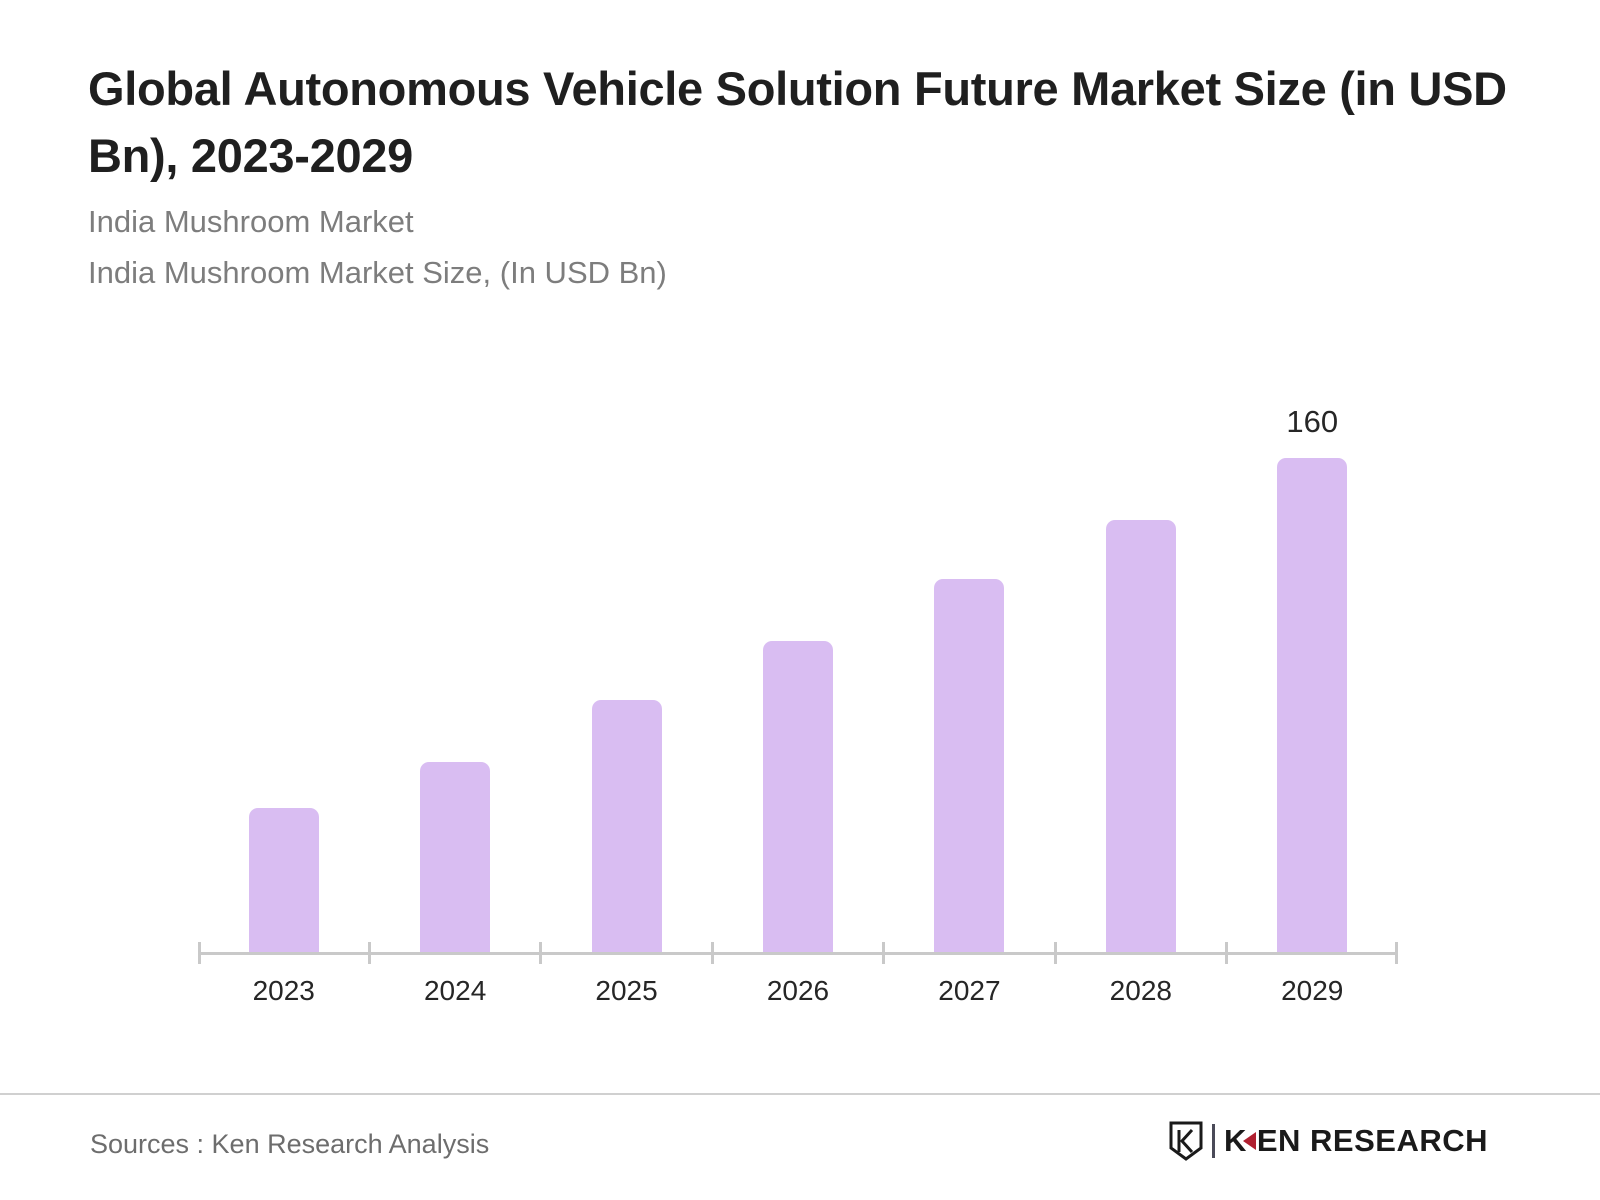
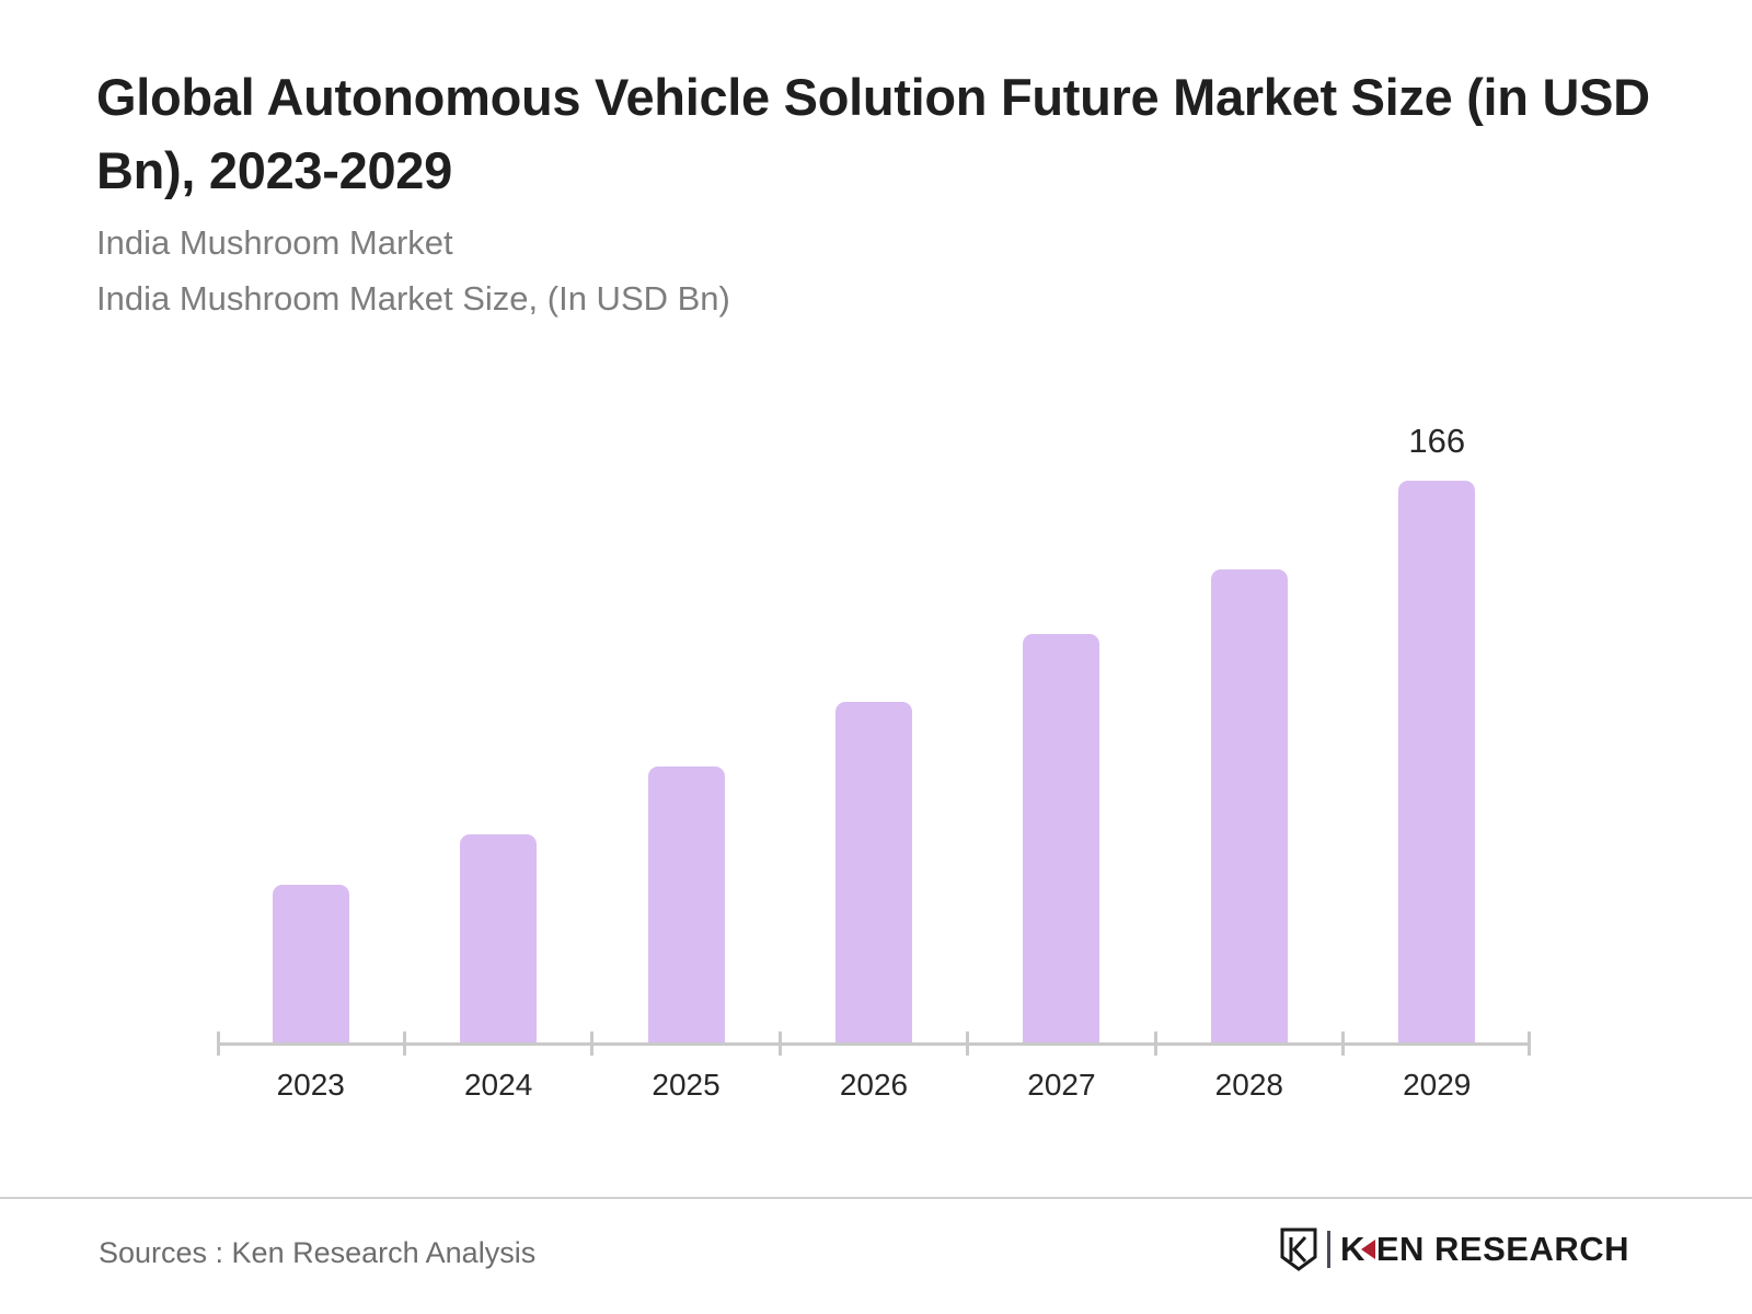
2029: 160 -> 166
